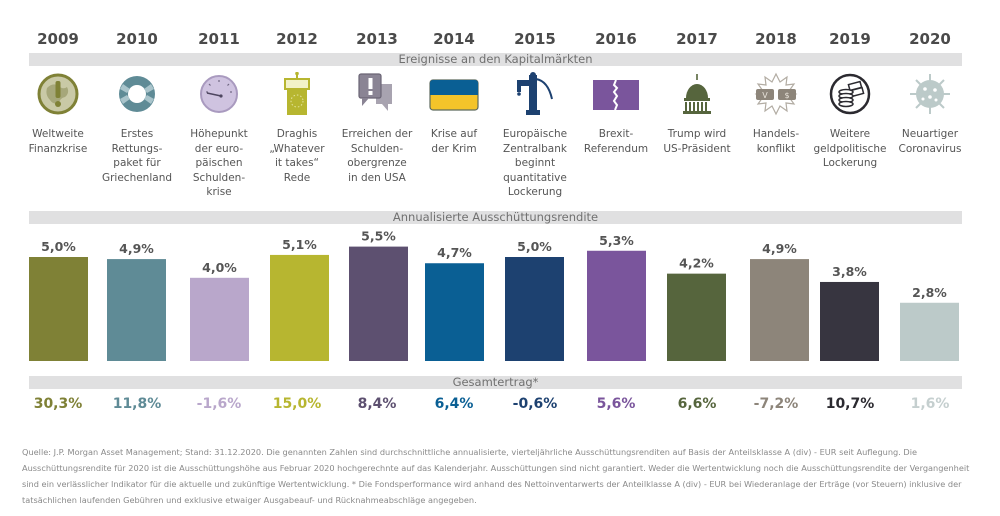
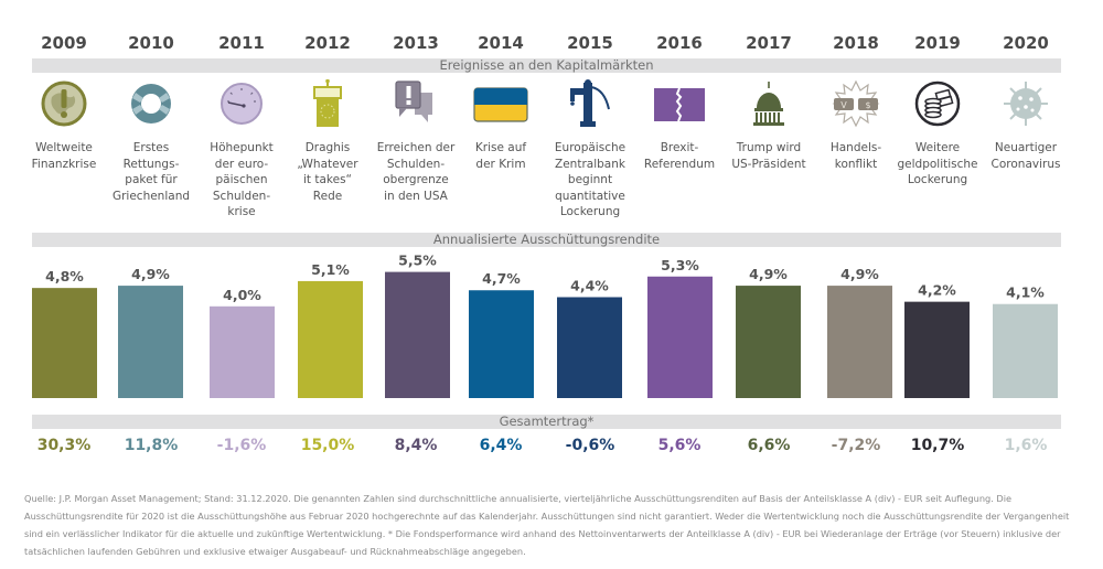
2009: 5,0% -> 4,8%
2015: 5,0% -> 4,4%
2017: 4,2% -> 4,9%
2019: 3,8% -> 4,2%
2020: 2,8% -> 4,1%
